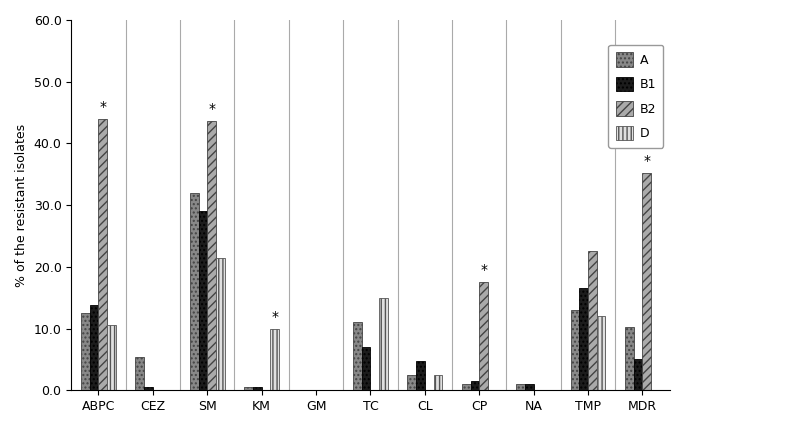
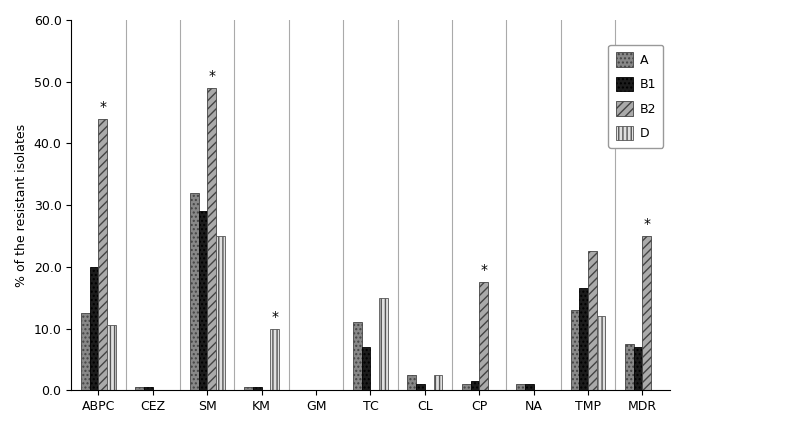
B1/ABPC: 13.8 -> 20.0
A/CEZ: 5.4 -> 0.5
B2/SM: 43.6 -> 49.0
D/SM: 21.4 -> 25.0
B1/CL: 4.8 -> 1.0
A/MDR: 10.2 -> 7.5
B1/MDR: 5.0 -> 7.0
B2/MDR: 35.2 -> 25.0
